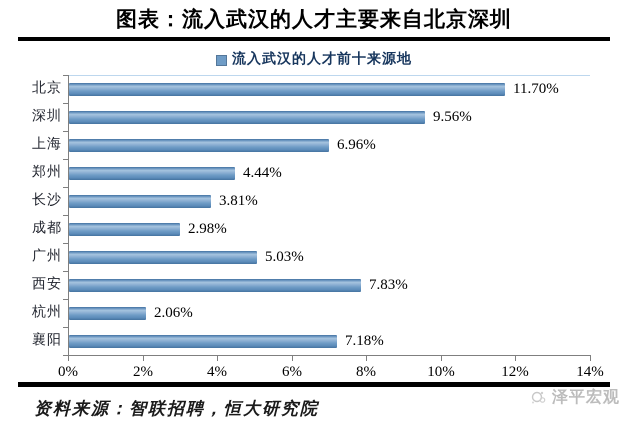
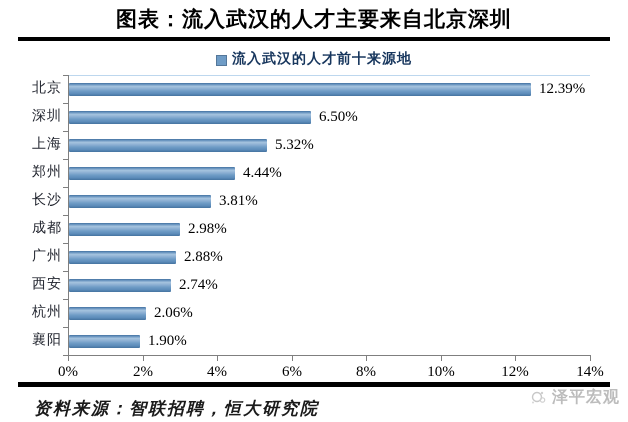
北京: 11.70% -> 12.39%
深圳: 9.56% -> 6.50%
上海: 6.96% -> 5.32%
广州: 5.03% -> 2.88%
西安: 7.83% -> 2.74%
襄阳: 7.18% -> 1.90%
